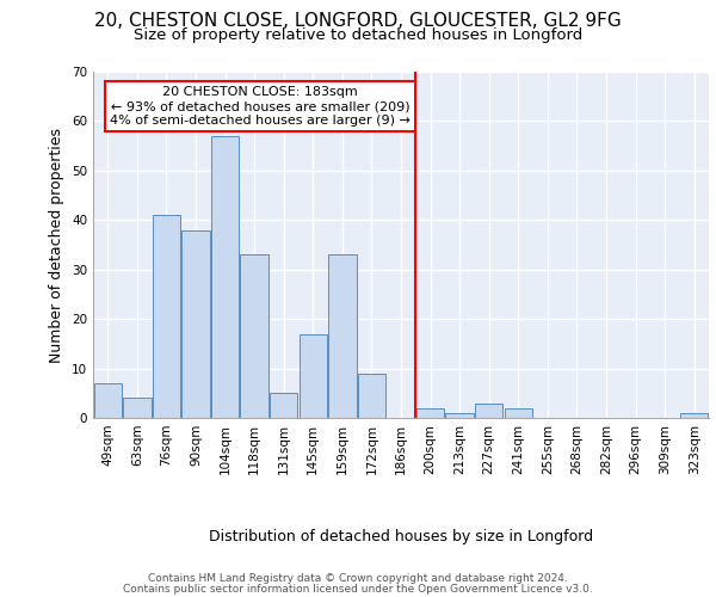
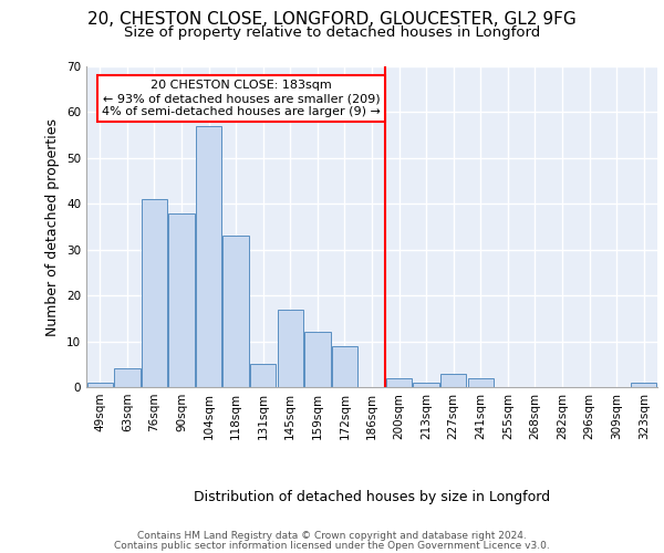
49sqm: 7 -> 1
159sqm: 33 -> 12
